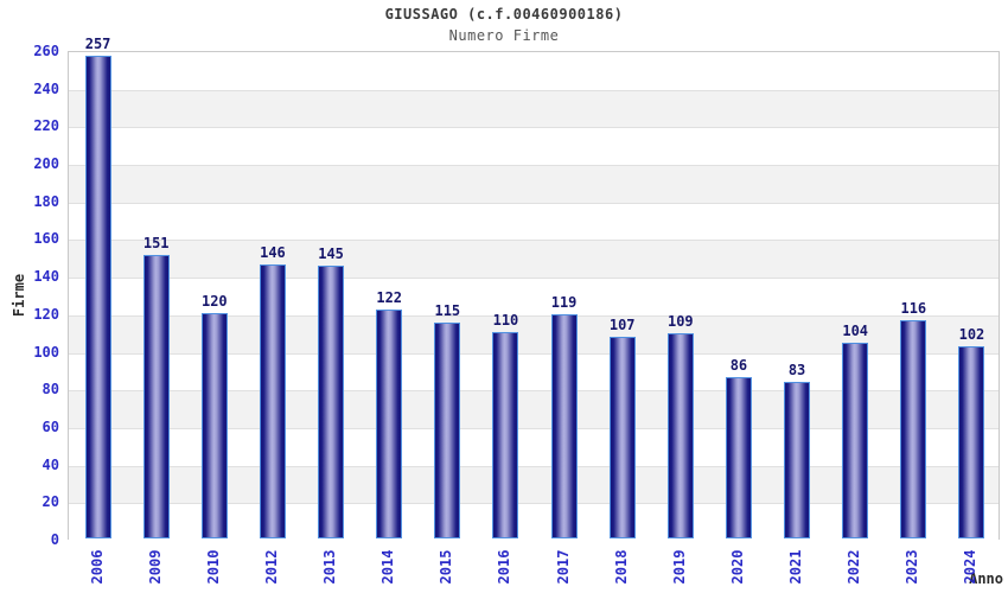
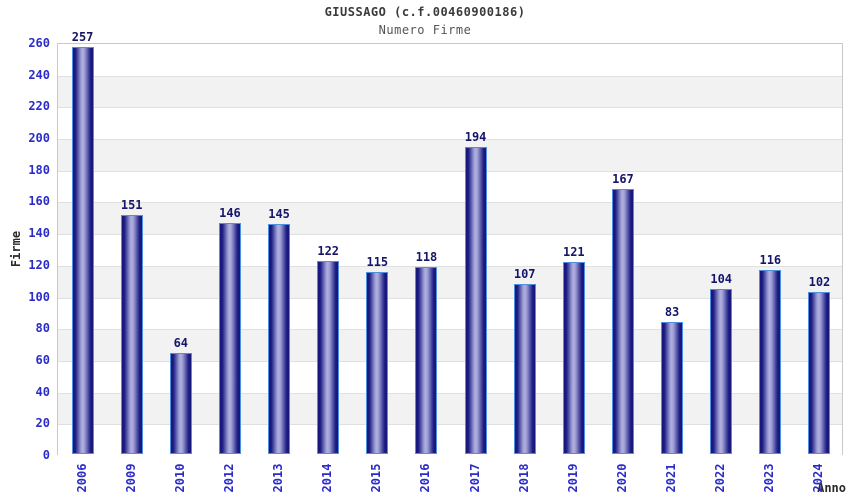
2010: 120 -> 64
2016: 110 -> 118
2017: 119 -> 194
2019: 109 -> 121
2020: 86 -> 167
